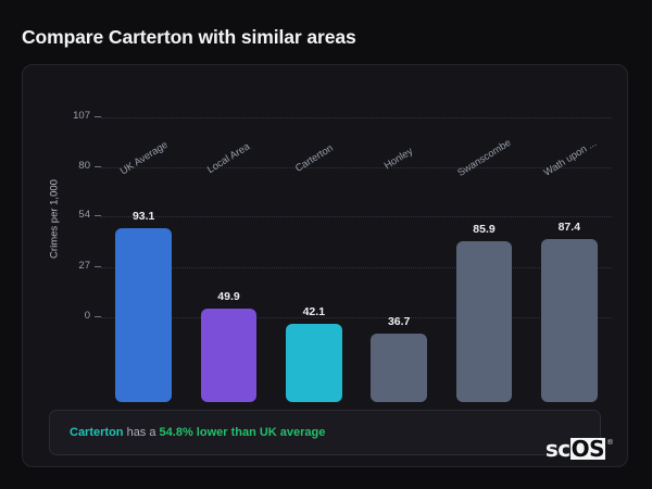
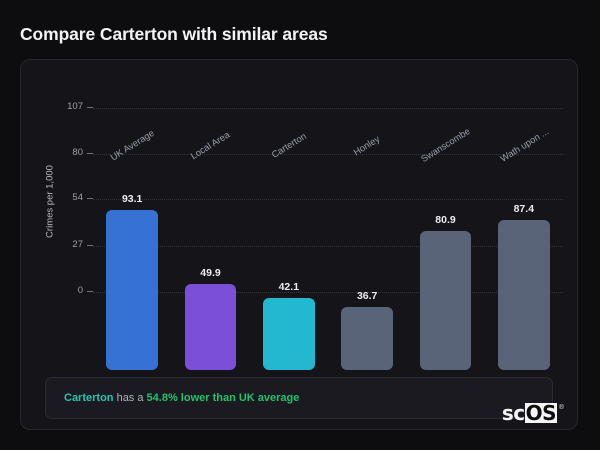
Swanscombe: 85.9 -> 80.9
